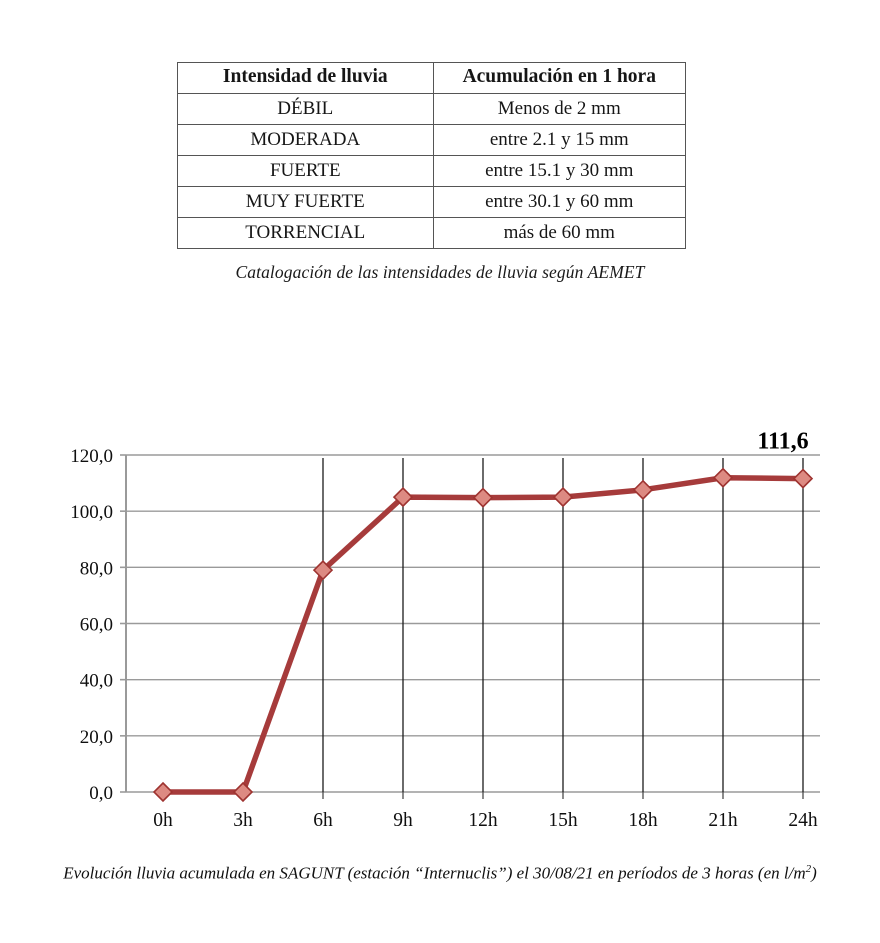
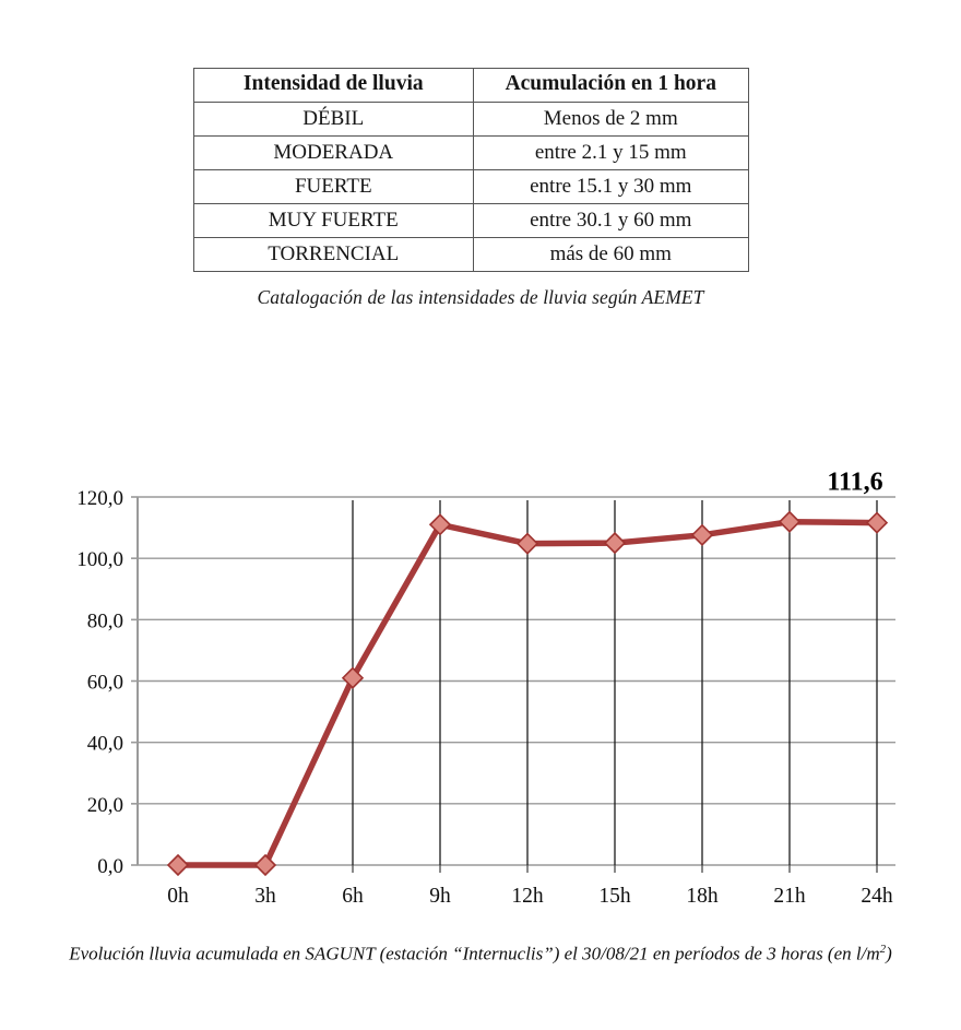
6h: 79 -> 61
9h: 105 -> 111
